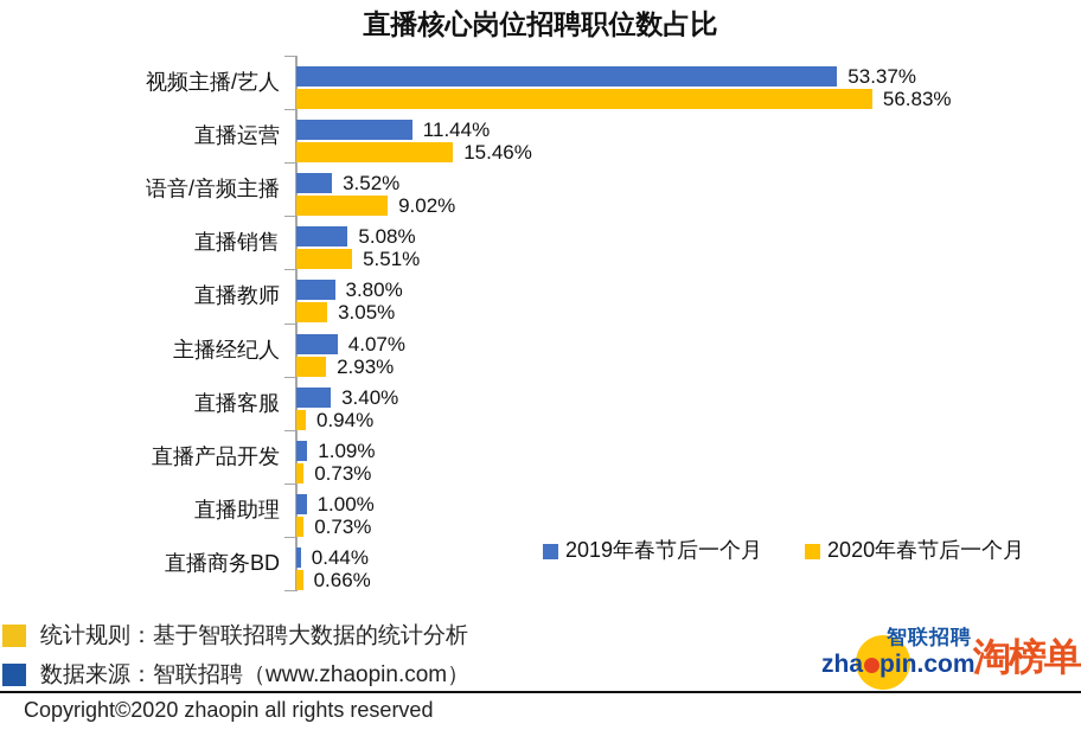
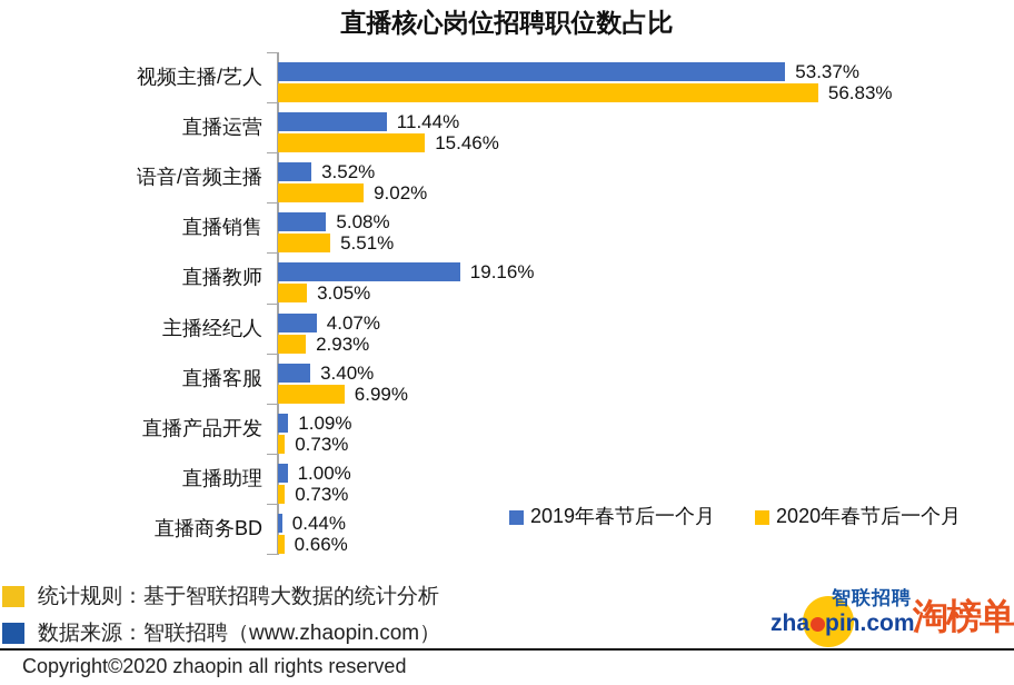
2019年春节后一个月/直播教师: 3.80% -> 19.16%
2020年春节后一个月/直播客服: 0.94% -> 6.99%
